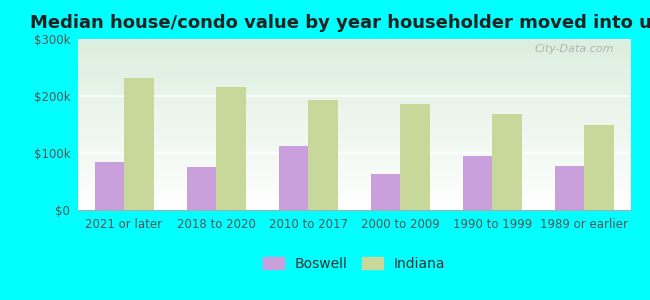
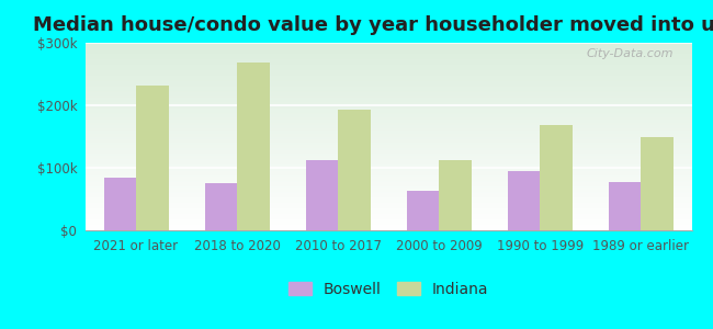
Indiana/2018 to 2020: $215k -> $268k
Indiana/2000 to 2009: $186k -> $112k
